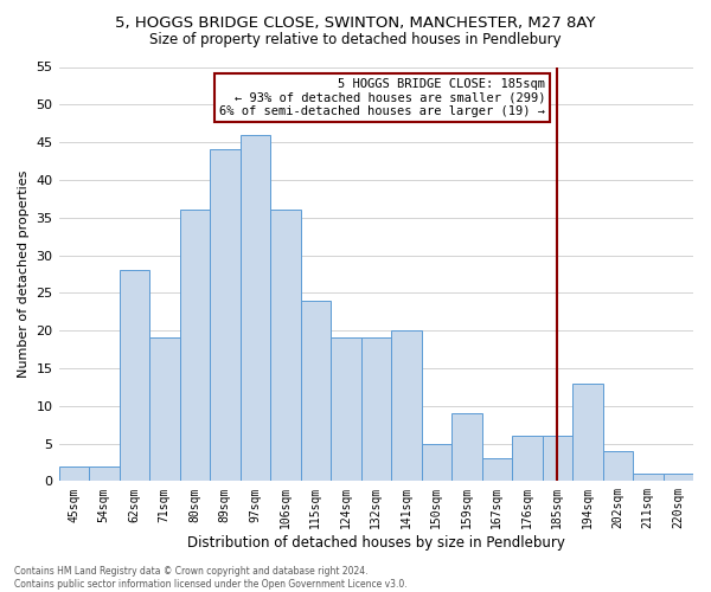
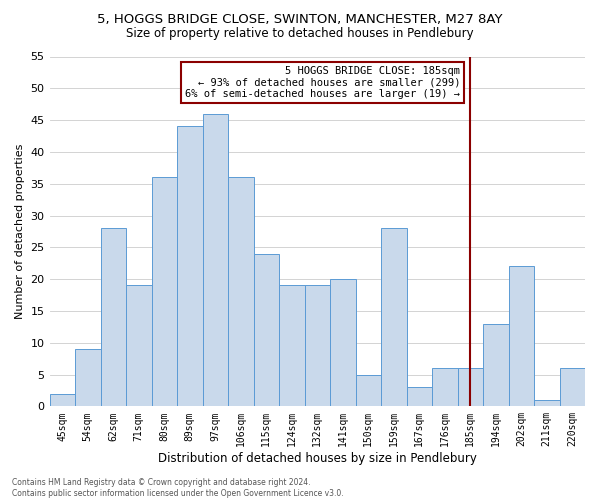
54sqm: 2 -> 9
159sqm: 9 -> 28
202sqm: 4 -> 22
220sqm: 1 -> 6
